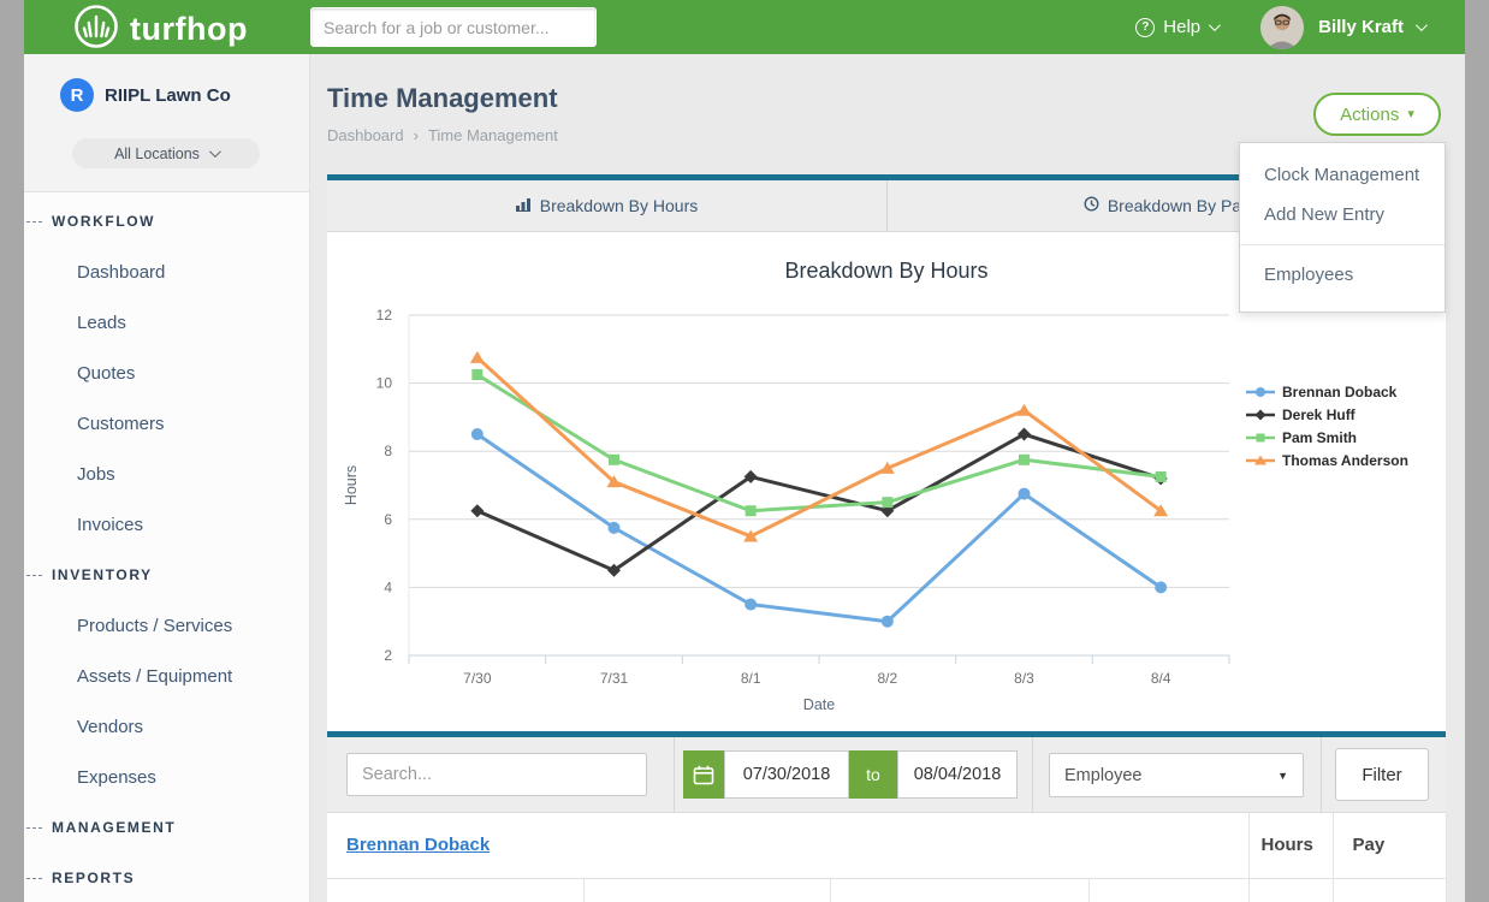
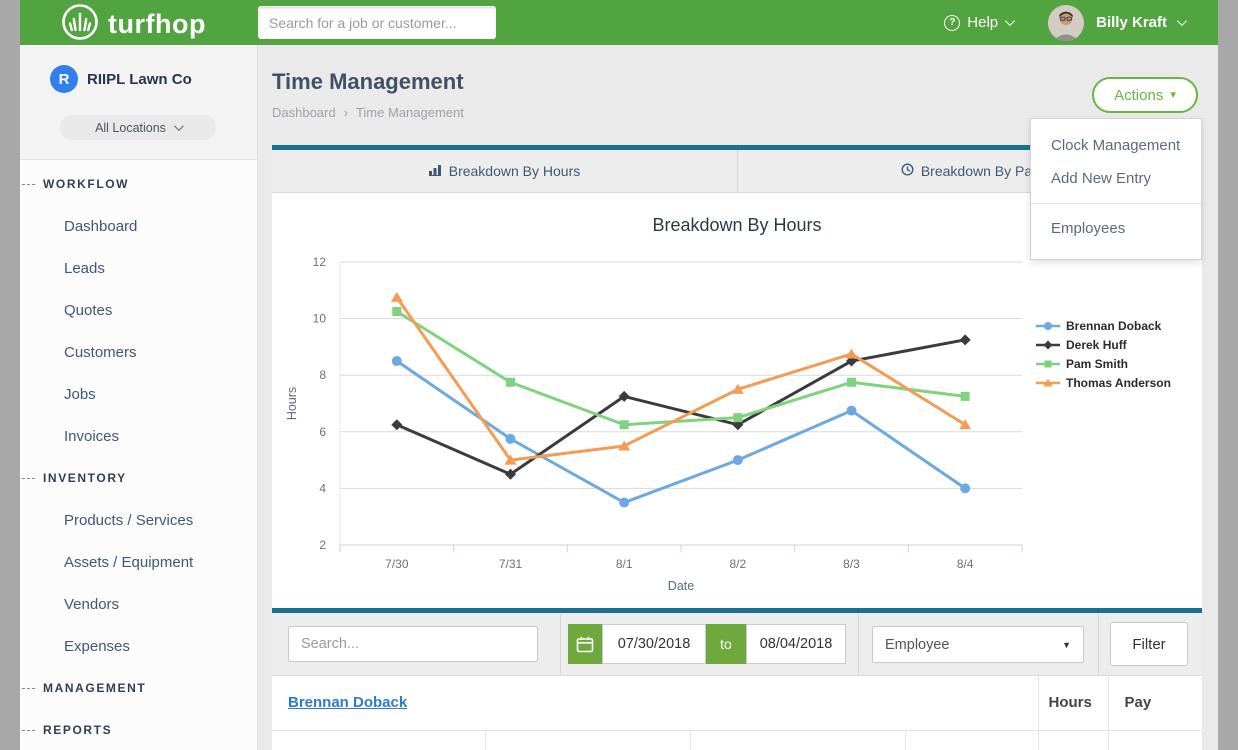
Thomas Anderson/7/31: 7.1 -> 5.0
Brennan Doback/8/2: 3.0 -> 5.0
Thomas Anderson/8/3: 9.2 -> 8.8
Derek Huff/8/4: 7.2 -> 9.2
